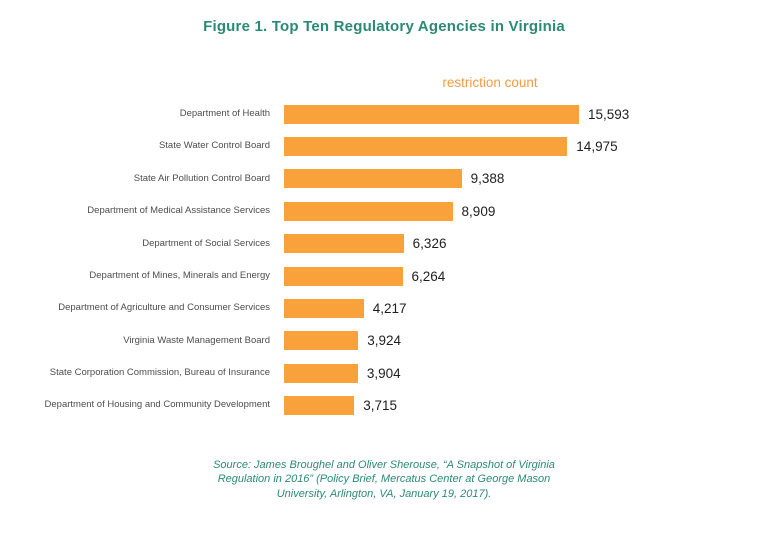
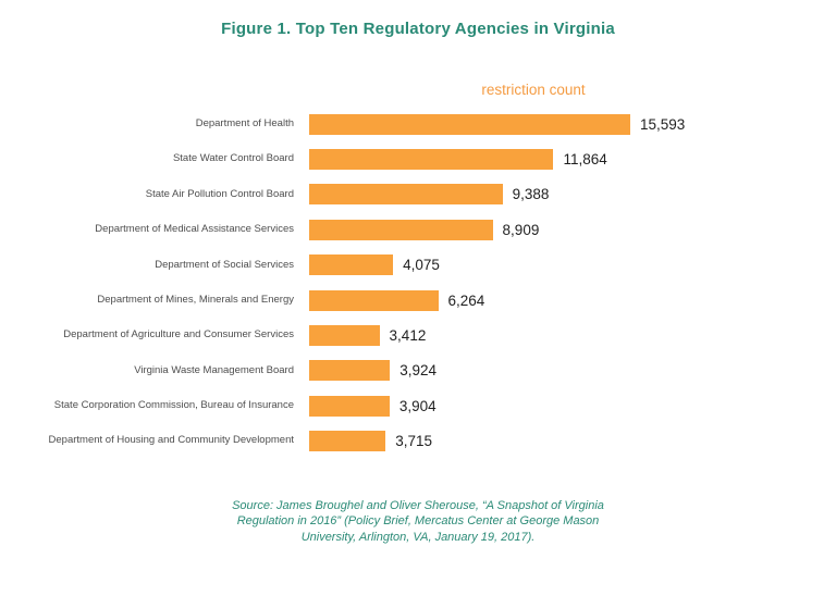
State Water Control Board: 14,975 -> 11,864
Department of Social Services: 6,326 -> 4,075
Department of Agriculture and Consumer Services: 4,217 -> 3,412
